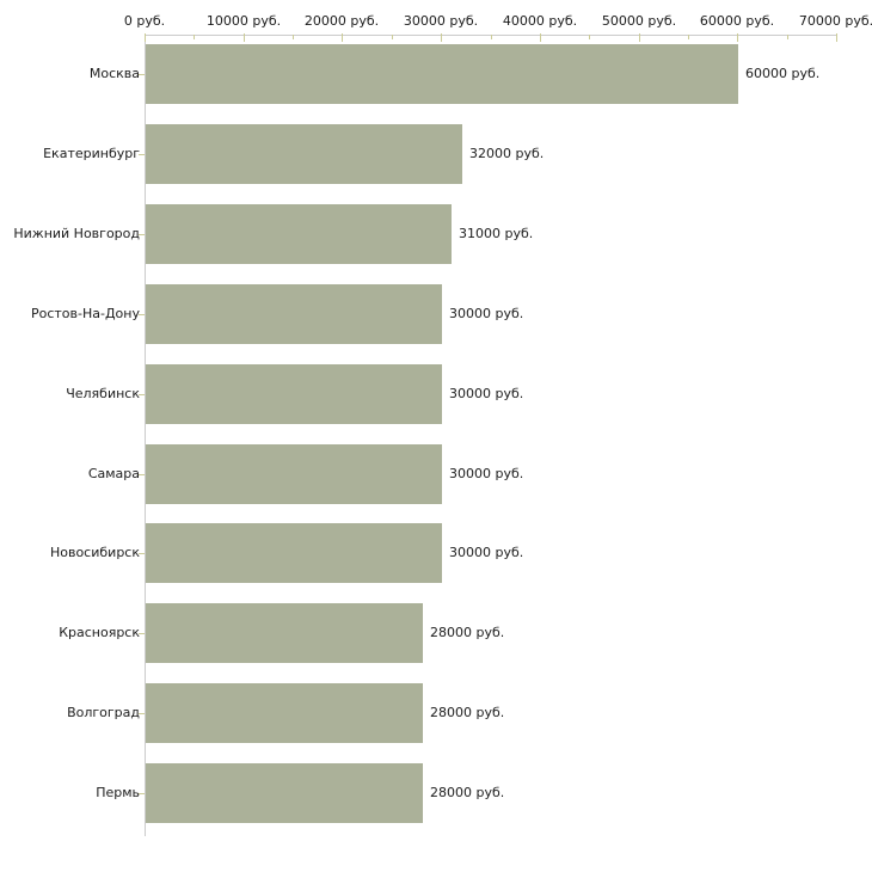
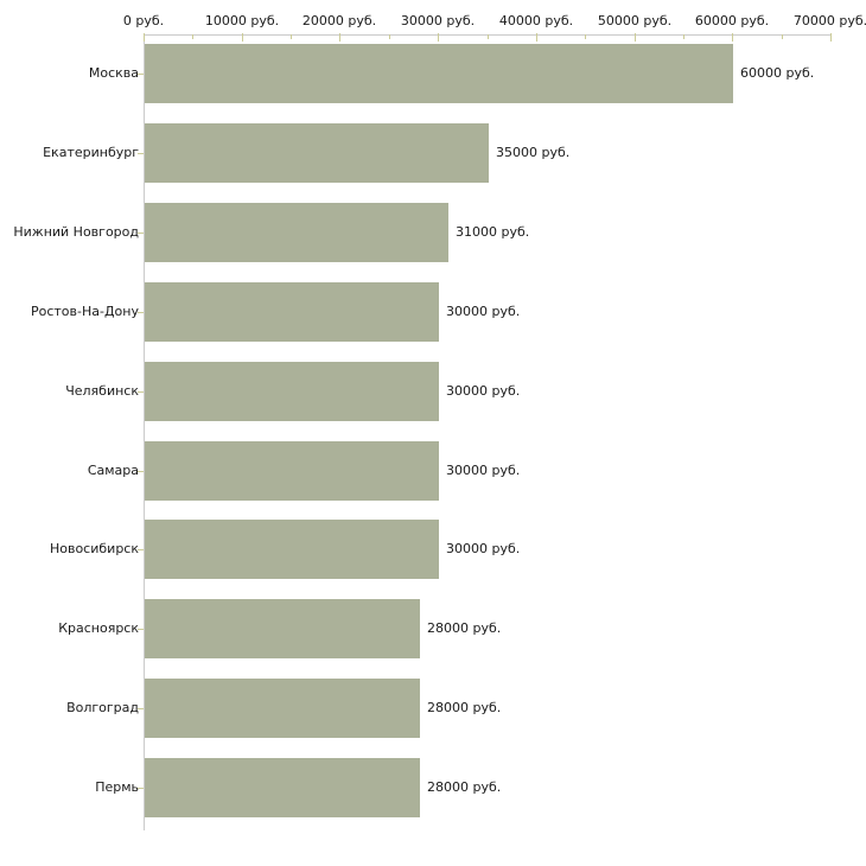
Екатеринбург: 32000 -> 35000
